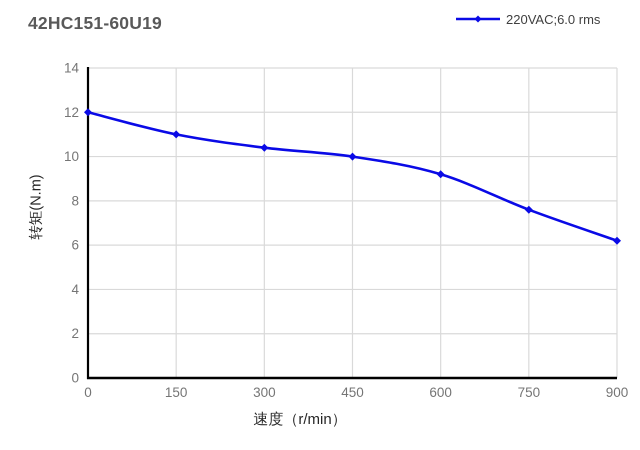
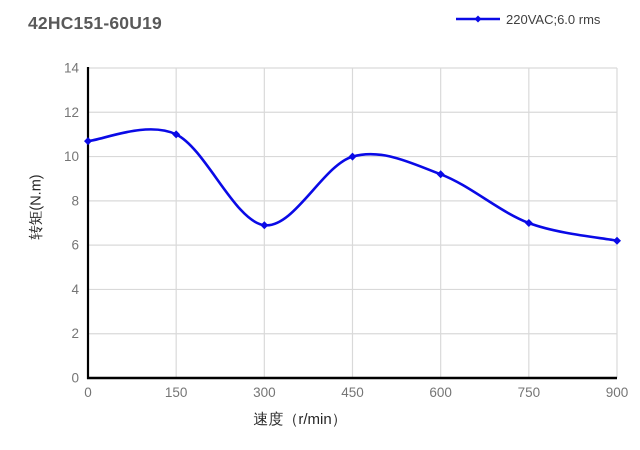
0: 12.0 -> 10.7
300: 10.4 -> 6.9
750: 7.6 -> 7.0
